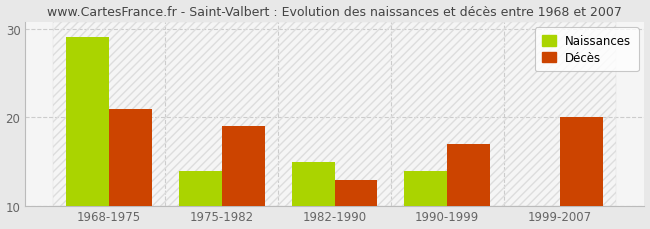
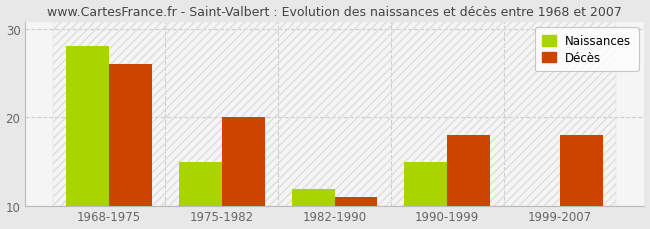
Naissances/1968-1975: 29 -> 28
Décès/1968-1975: 21 -> 26
Naissances/1975-1982: 14 -> 15
Décès/1975-1982: 19 -> 20
Naissances/1982-1990: 15 -> 12
Décès/1982-1990: 13 -> 11
Naissances/1990-1999: 14 -> 15
Décès/1990-1999: 17 -> 18
Décès/1999-2007: 20 -> 18
